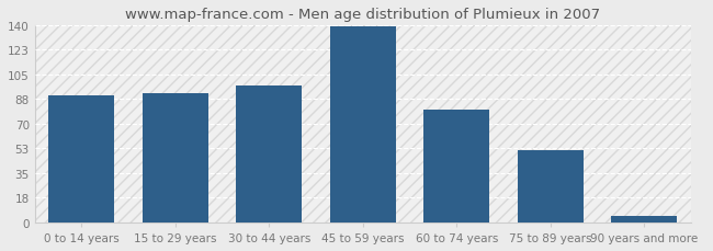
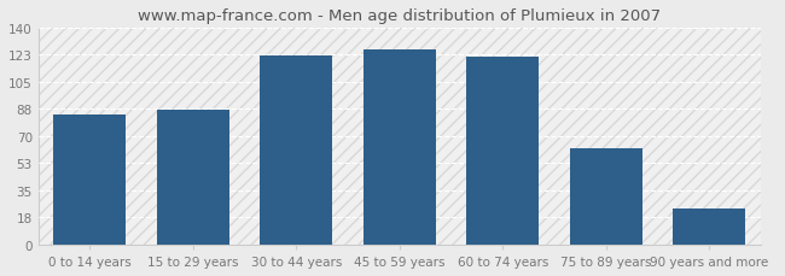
0 to 14 years: 90 -> 84
15 to 29 years: 92 -> 87
30 to 44 years: 97 -> 122
45 to 59 years: 139 -> 126
60 to 74 years: 80 -> 121
75 to 89 years: 51 -> 62
90 years and more: 5 -> 23
